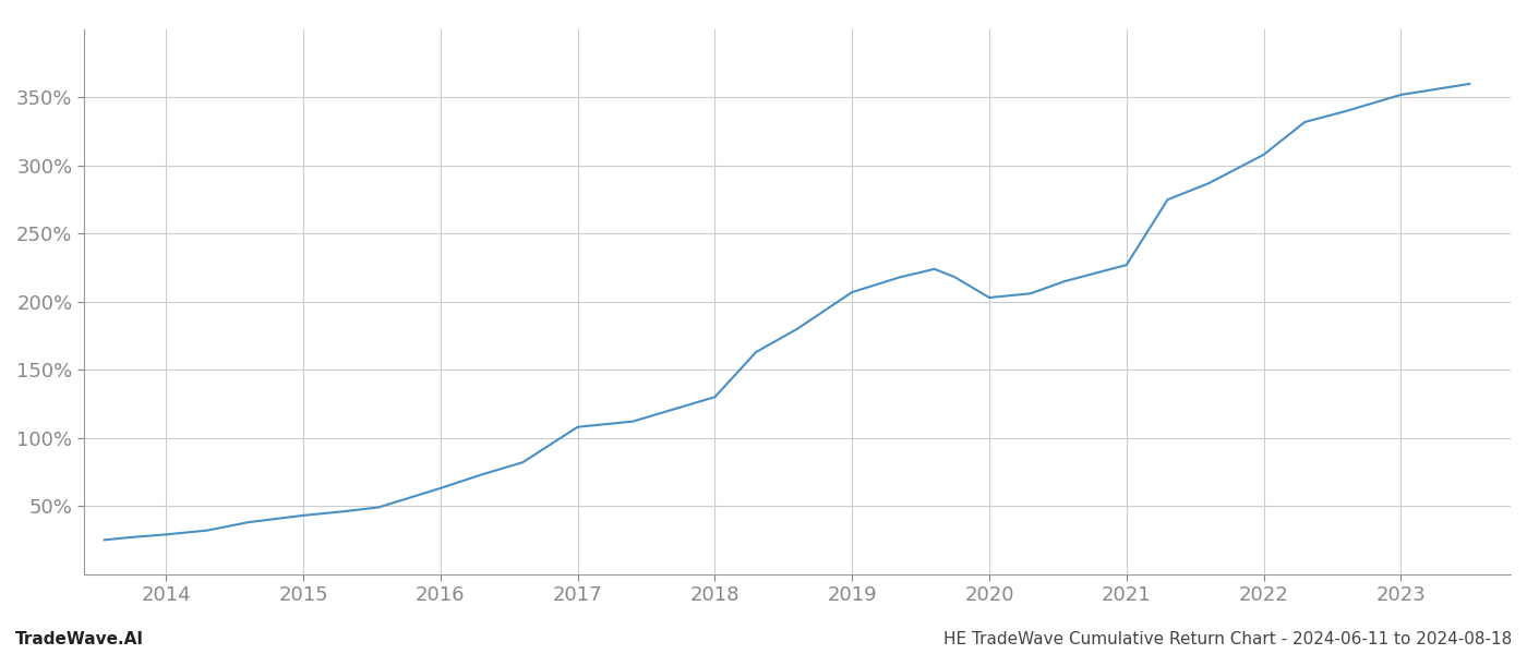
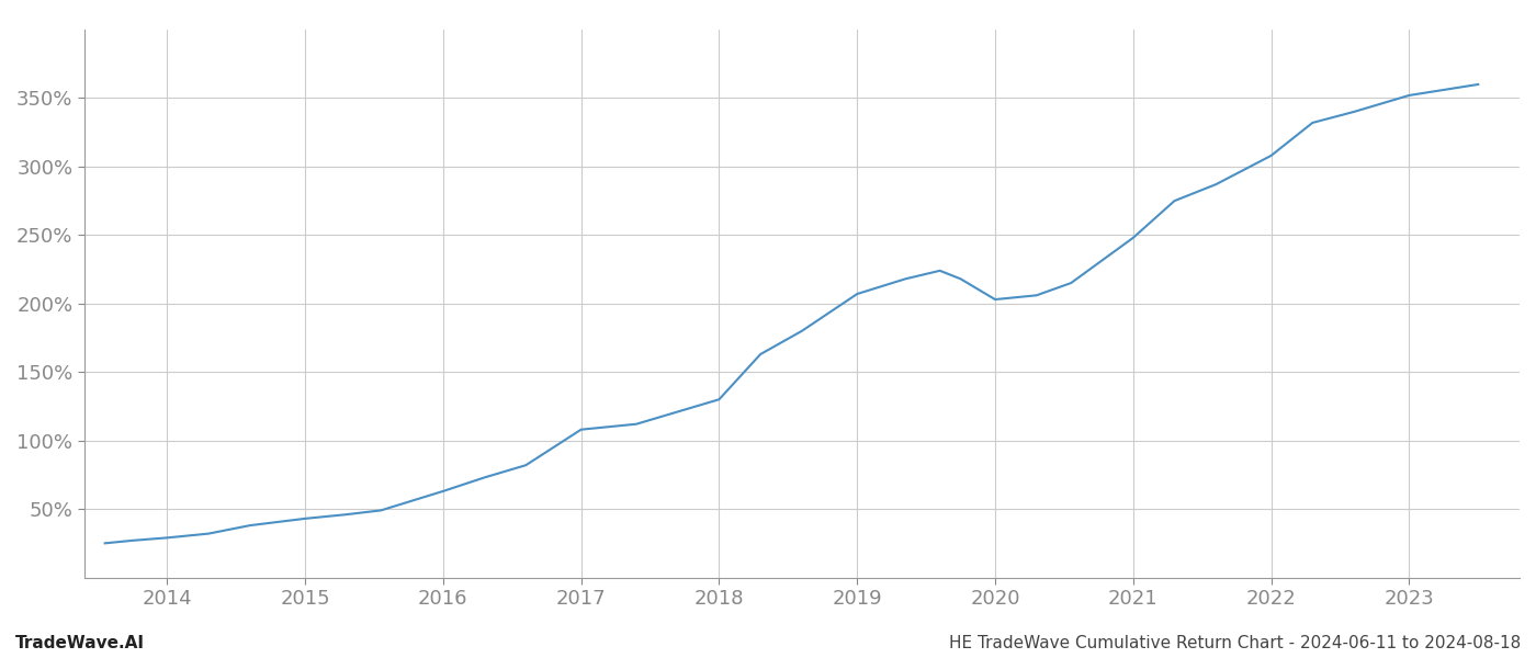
2021: 227% -> 248%
